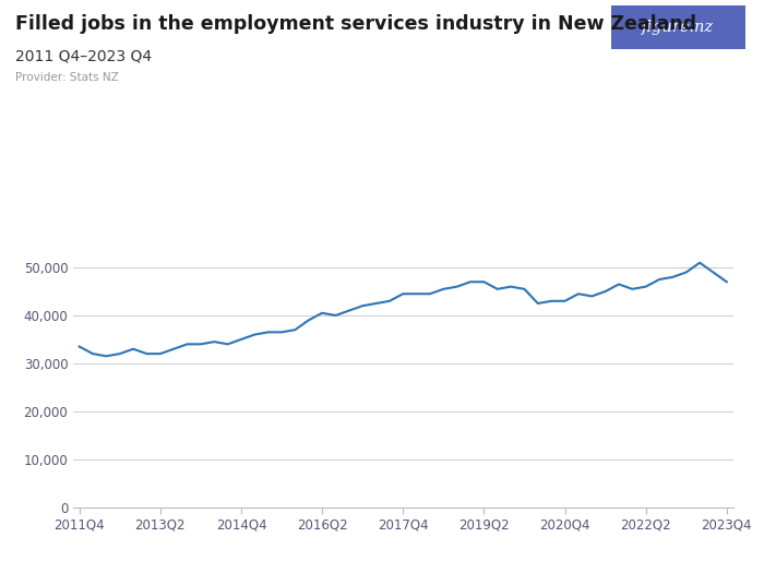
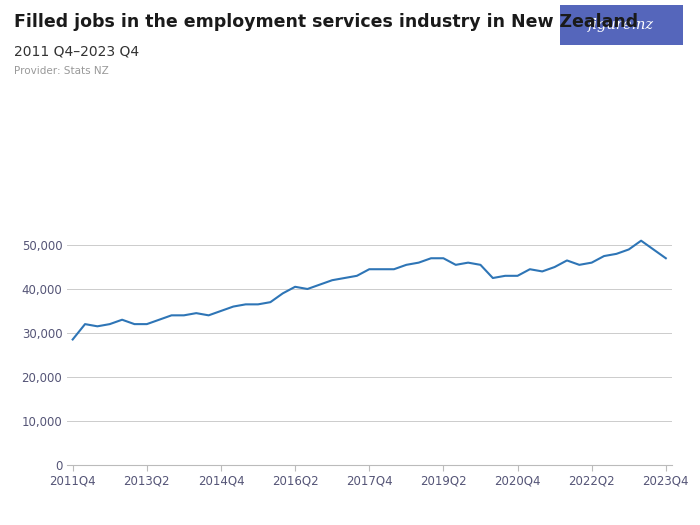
2011Q4: 33,500 -> 28,500
